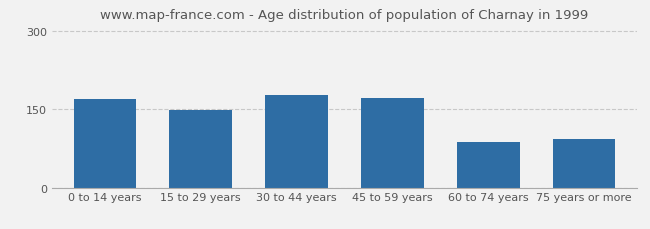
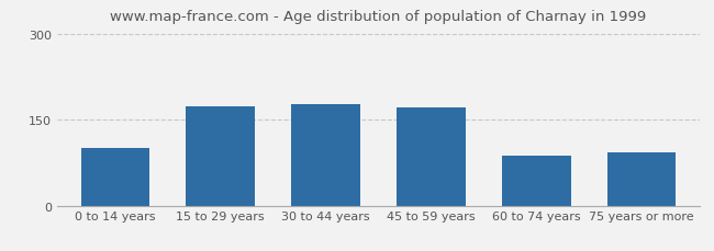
0 to 14 years: 170 -> 100
15 to 29 years: 148 -> 174
